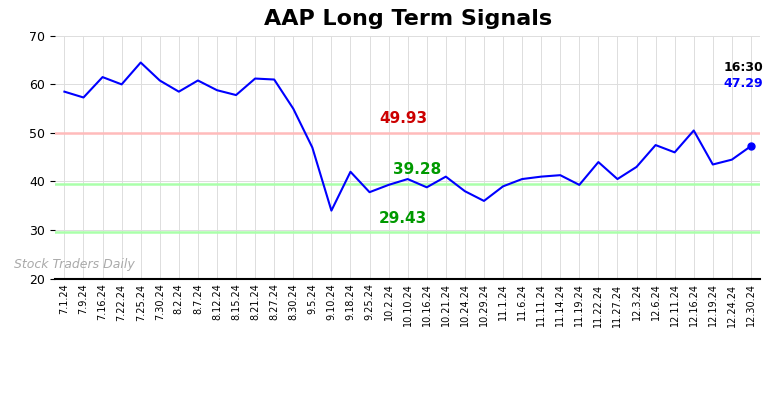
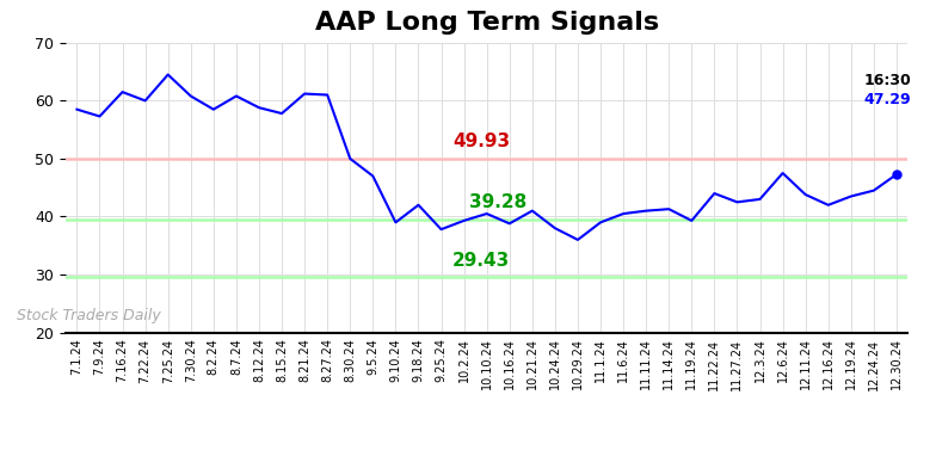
8.30.24: 55.0 -> 50.0
9.10.24: 34.0 -> 39.0
11.27.24: 40.5 -> 42.5
12.11.24: 46.0 -> 43.8
12.16.24: 50.5 -> 42.0
